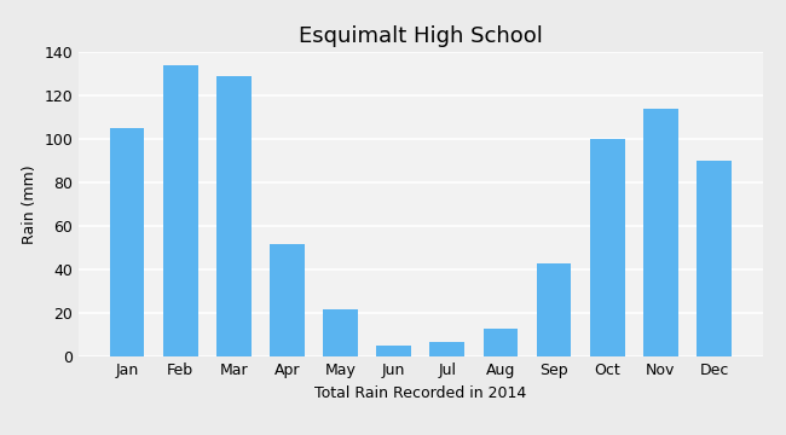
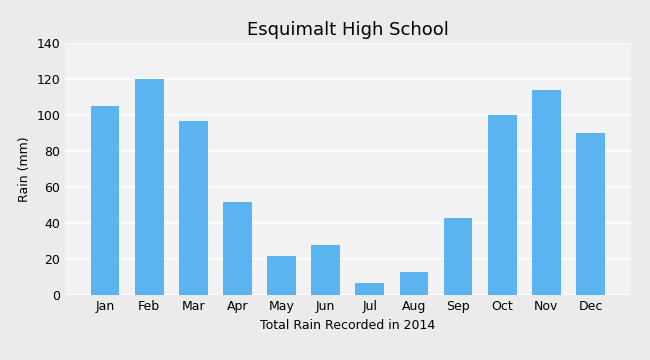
Feb: 134 -> 120
Mar: 129 -> 97
Jun: 5 -> 28
